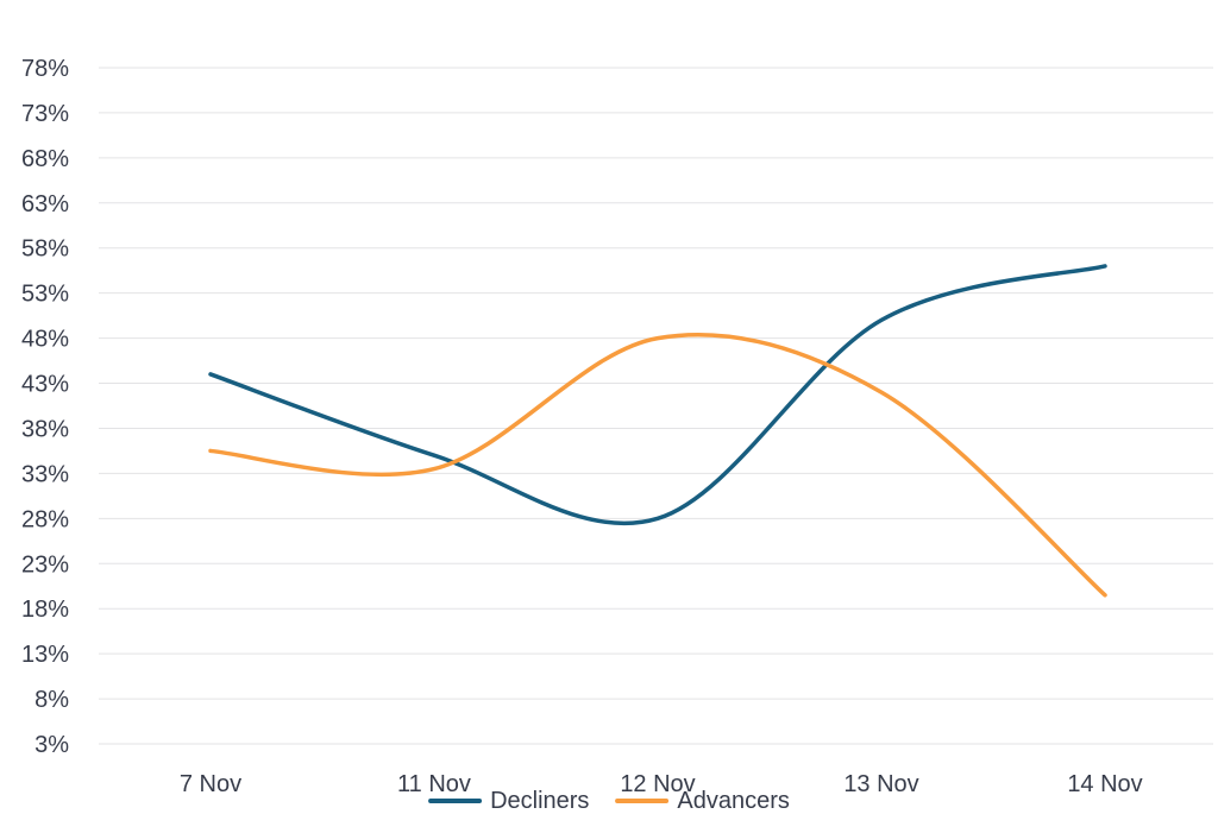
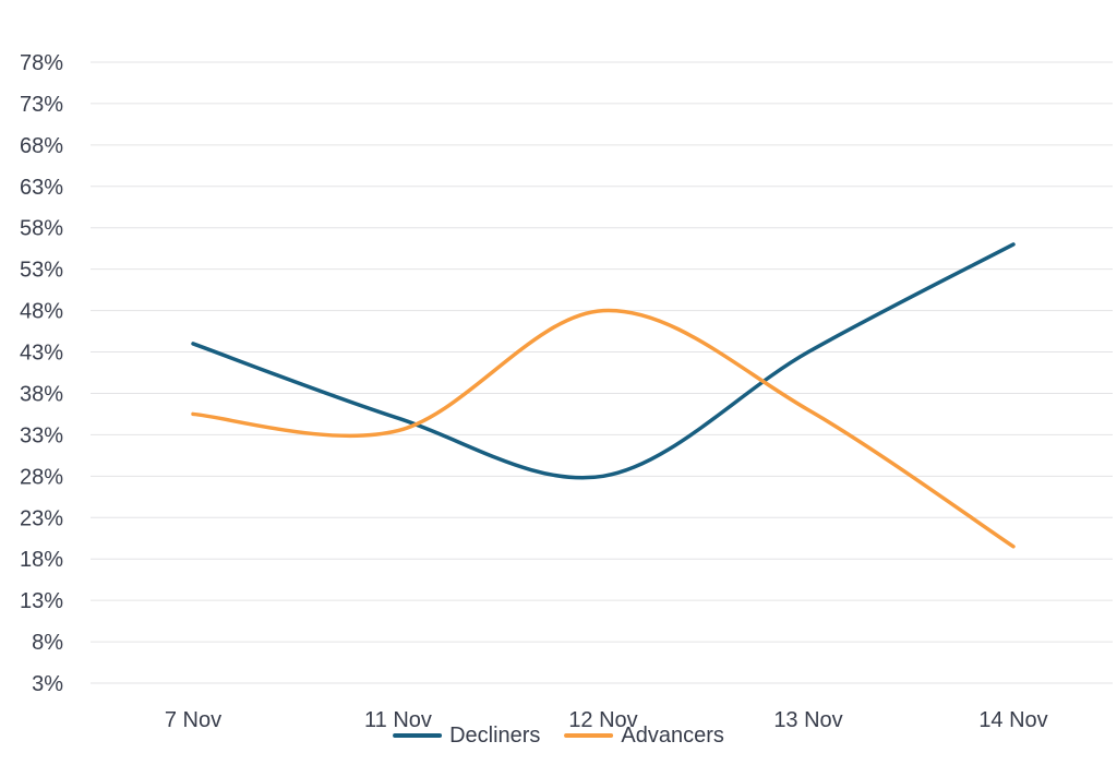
Decliners/13 Nov: 50% -> 43%
Advancers/13 Nov: 42% -> 36%
